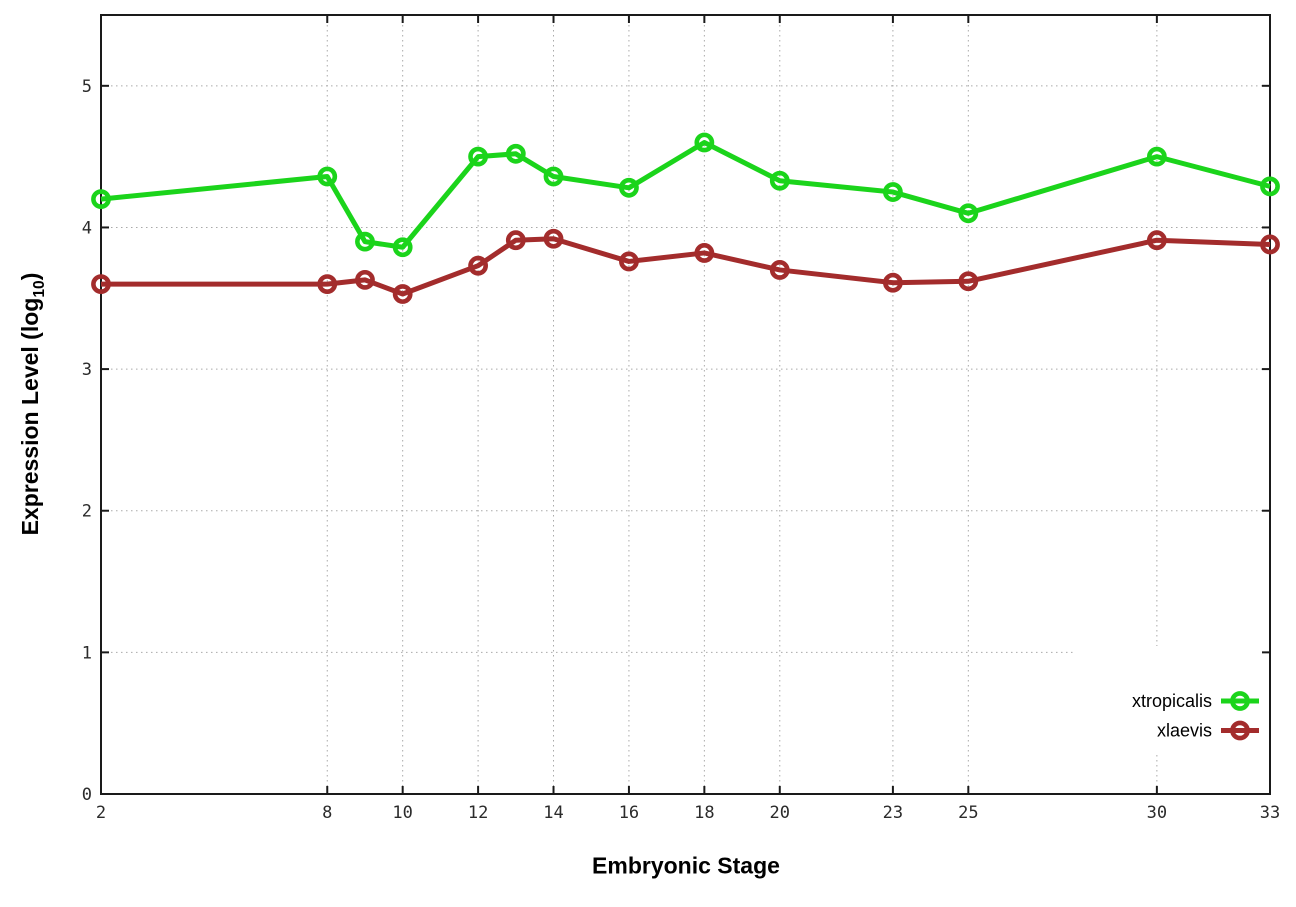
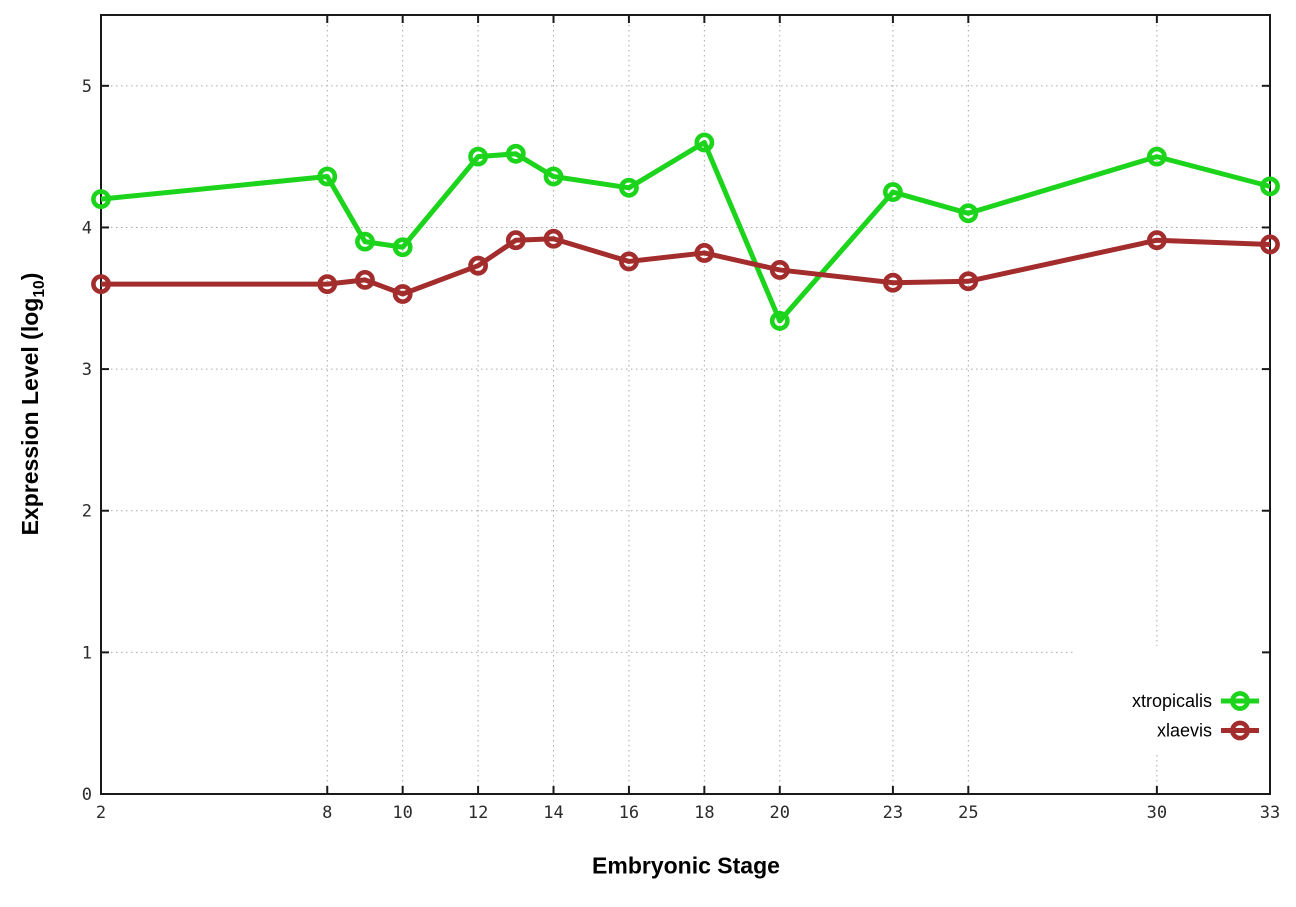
xtropicalis/20: 4.33 -> 3.34
